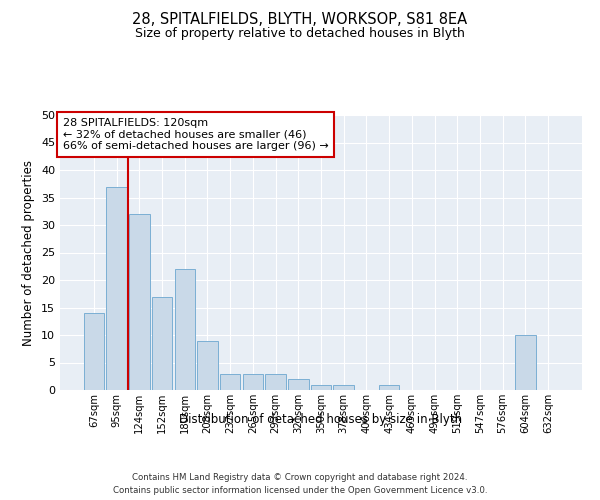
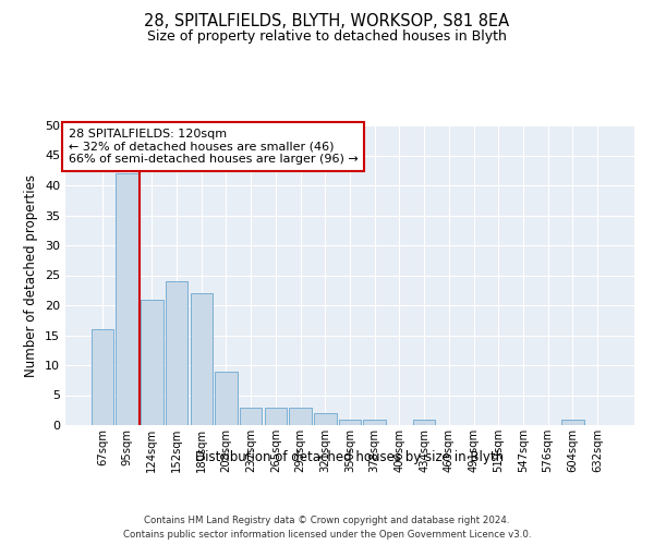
67sqm: 14 -> 16
95sqm: 37 -> 42
124sqm: 32 -> 21
152sqm: 17 -> 24
604sqm: 10 -> 1
